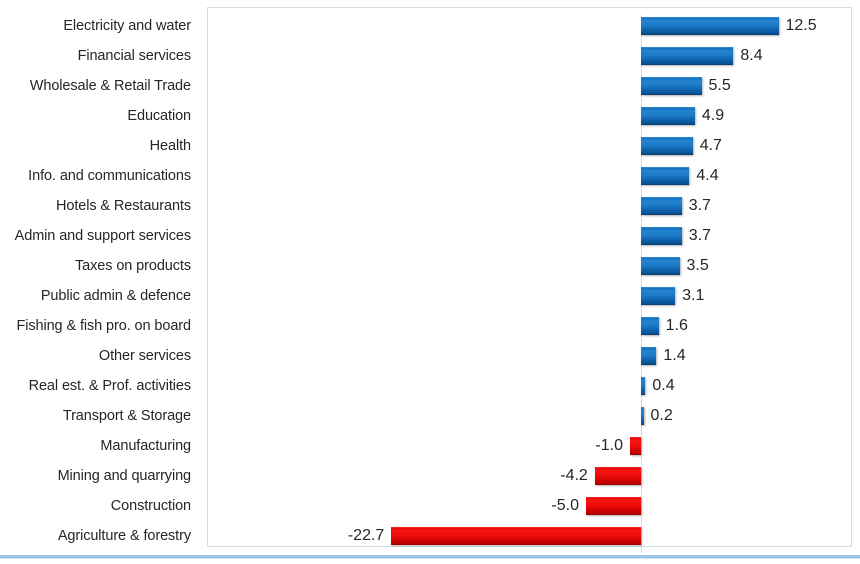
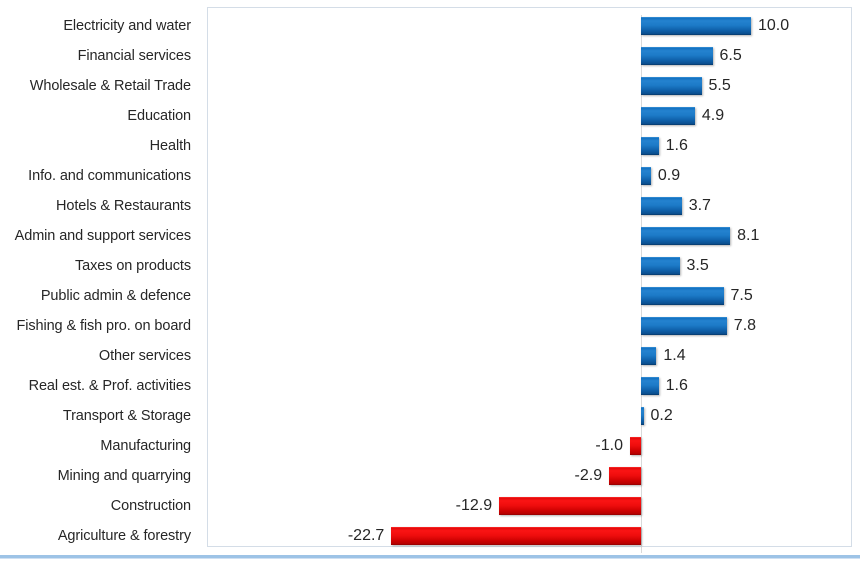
Electricity and water: 12.5 -> 10.0
Financial services: 8.4 -> 6.5
Health: 4.7 -> 1.6
Info. and communications: 4.4 -> 0.9
Admin and support services: 3.7 -> 8.1
Public admin & defence: 3.1 -> 7.5
Fishing & fish pro. on board: 1.6 -> 7.8
Real est. & Prof. activities: 0.4 -> 1.6
Mining and quarrying: -4.2 -> -2.9
Construction: -5.0 -> -12.9
